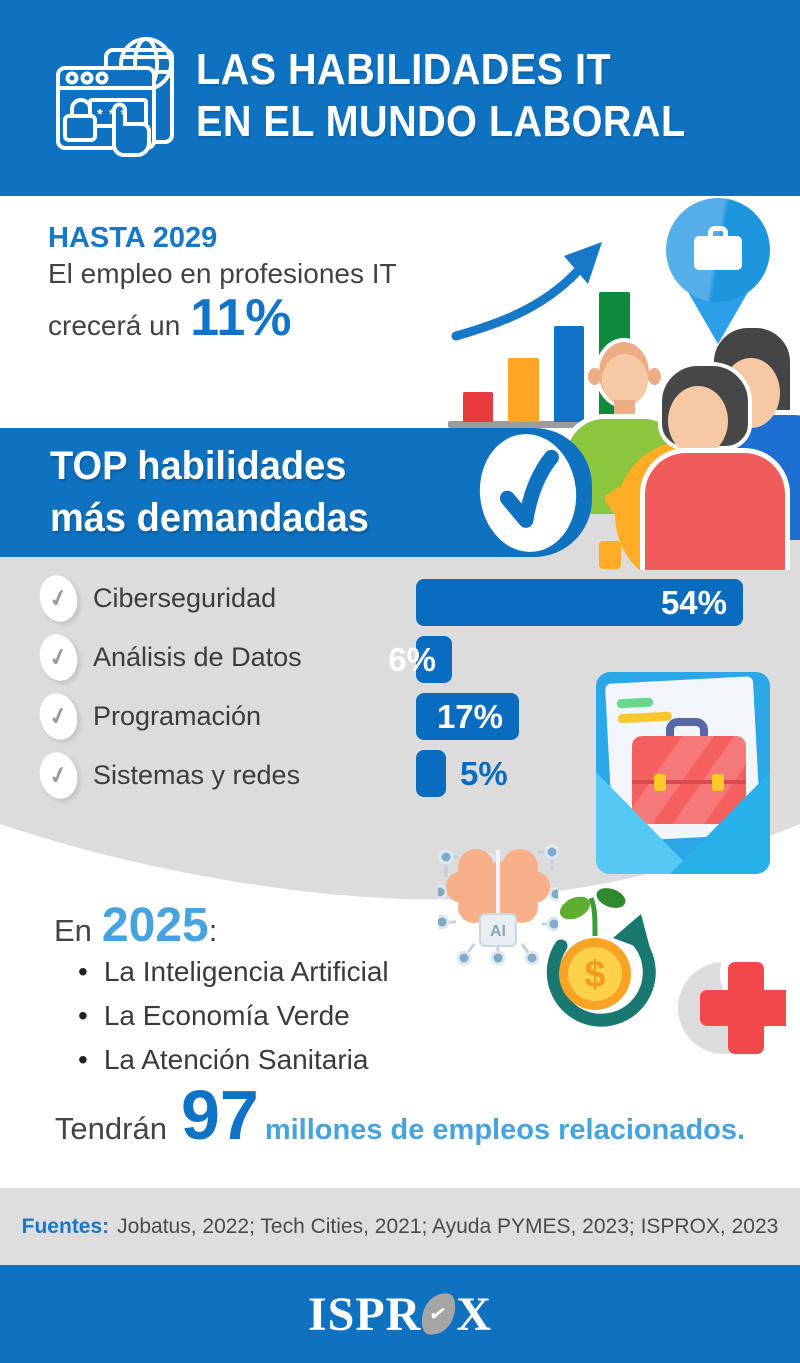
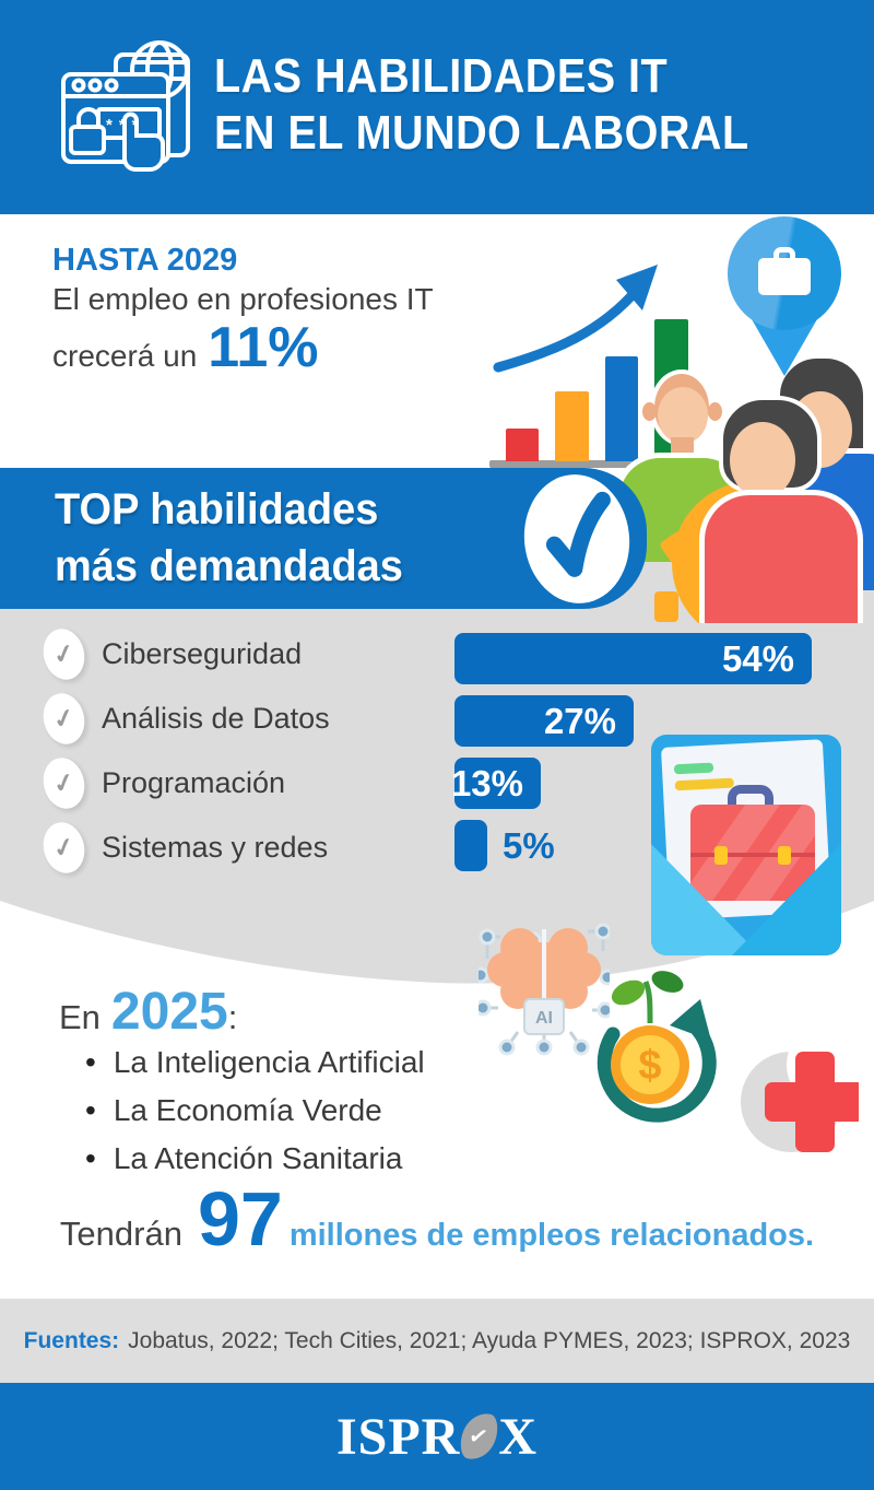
Análisis de Datos: 6% -> 27%
Programación: 17% -> 13%
